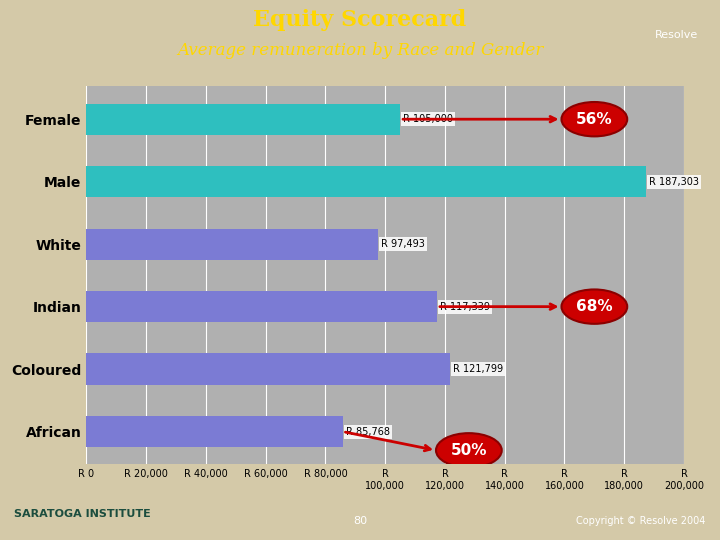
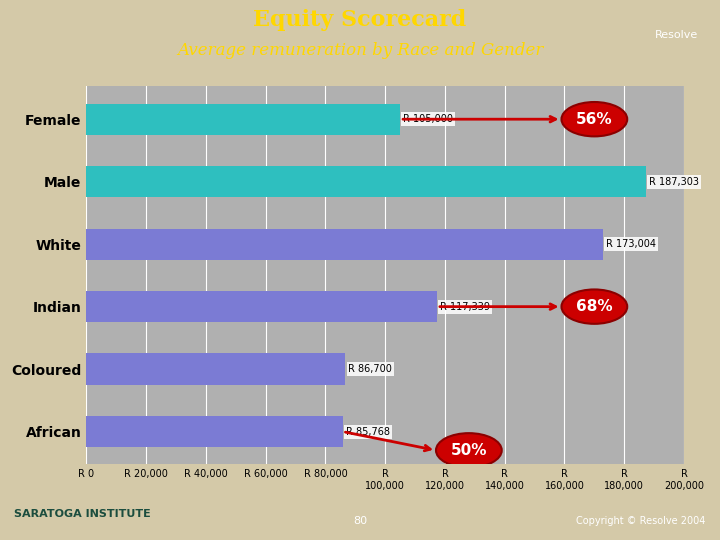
White: 97,493 -> 173,004
Coloured: 121,799 -> 86,700
